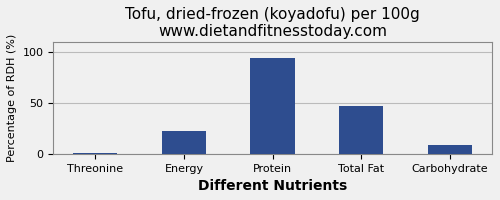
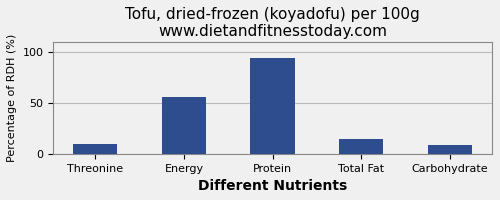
Threonine: 0 -> 10
Energy: 22 -> 56
Total Fat: 47 -> 15
